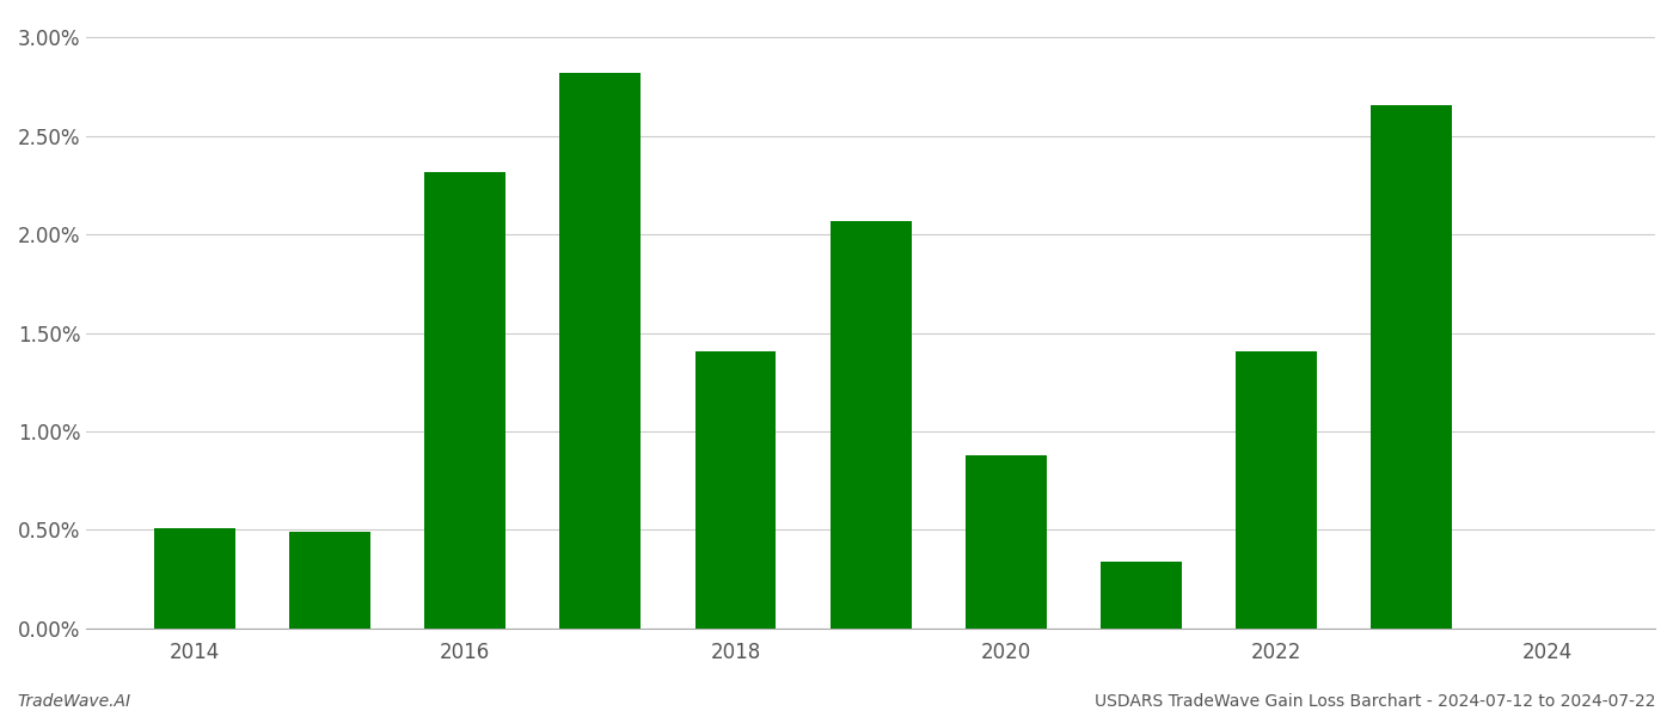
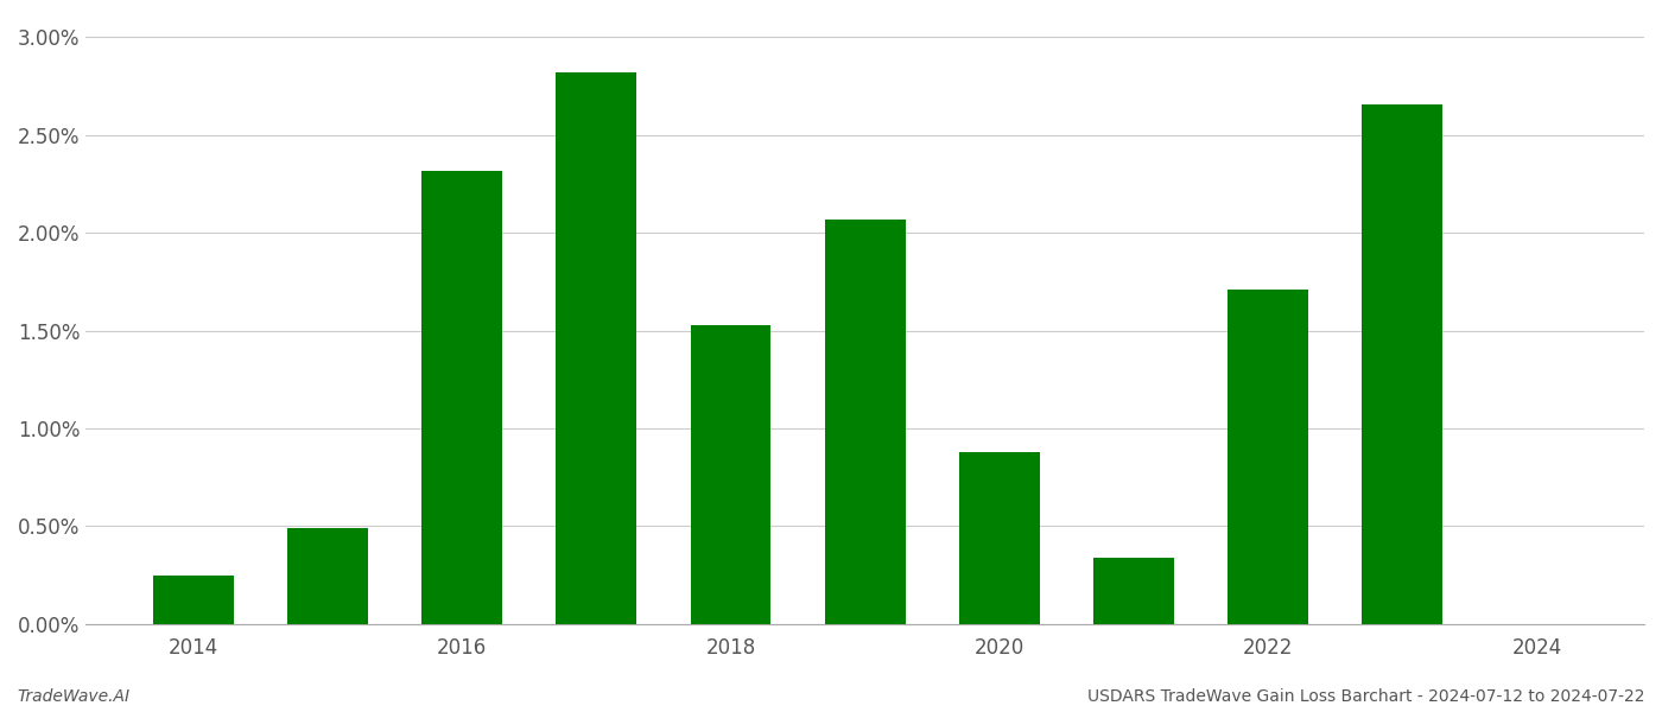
2014: 0.51% -> 0.25%
2018: 1.41% -> 1.53%
2022: 1.41% -> 1.71%
